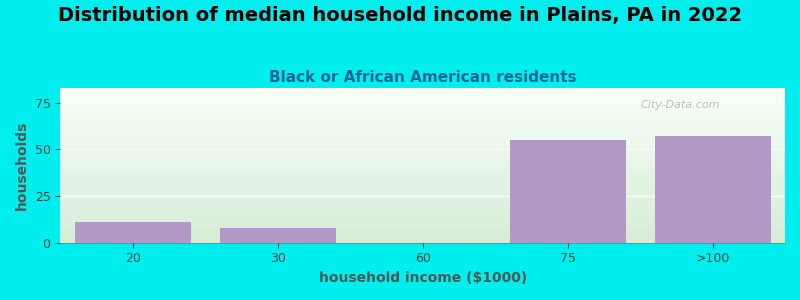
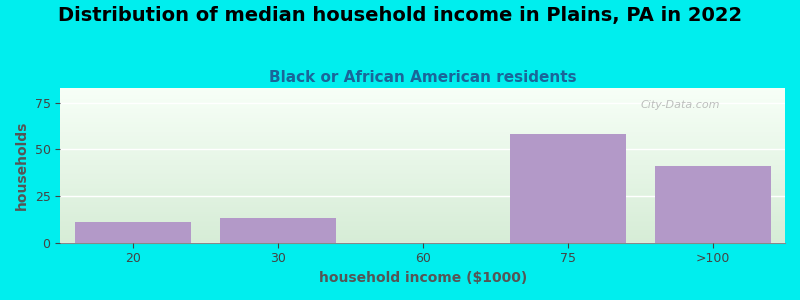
30: 8 -> 13
75: 55 -> 58
>100: 57 -> 41
